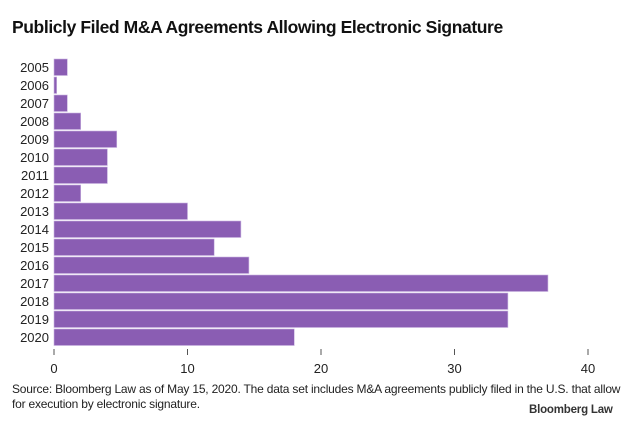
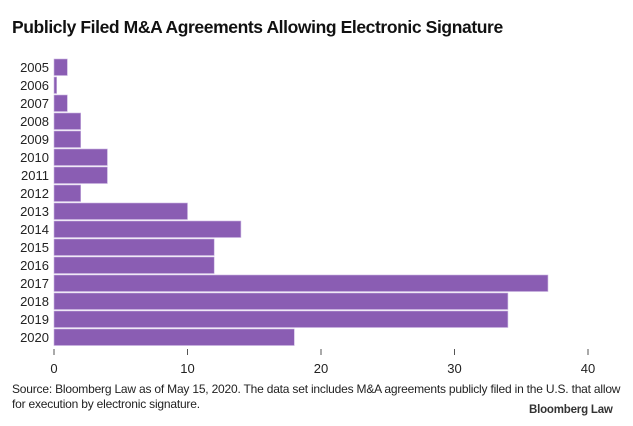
2009: 4.7 -> 2.0
2016: 14.6 -> 12.0
